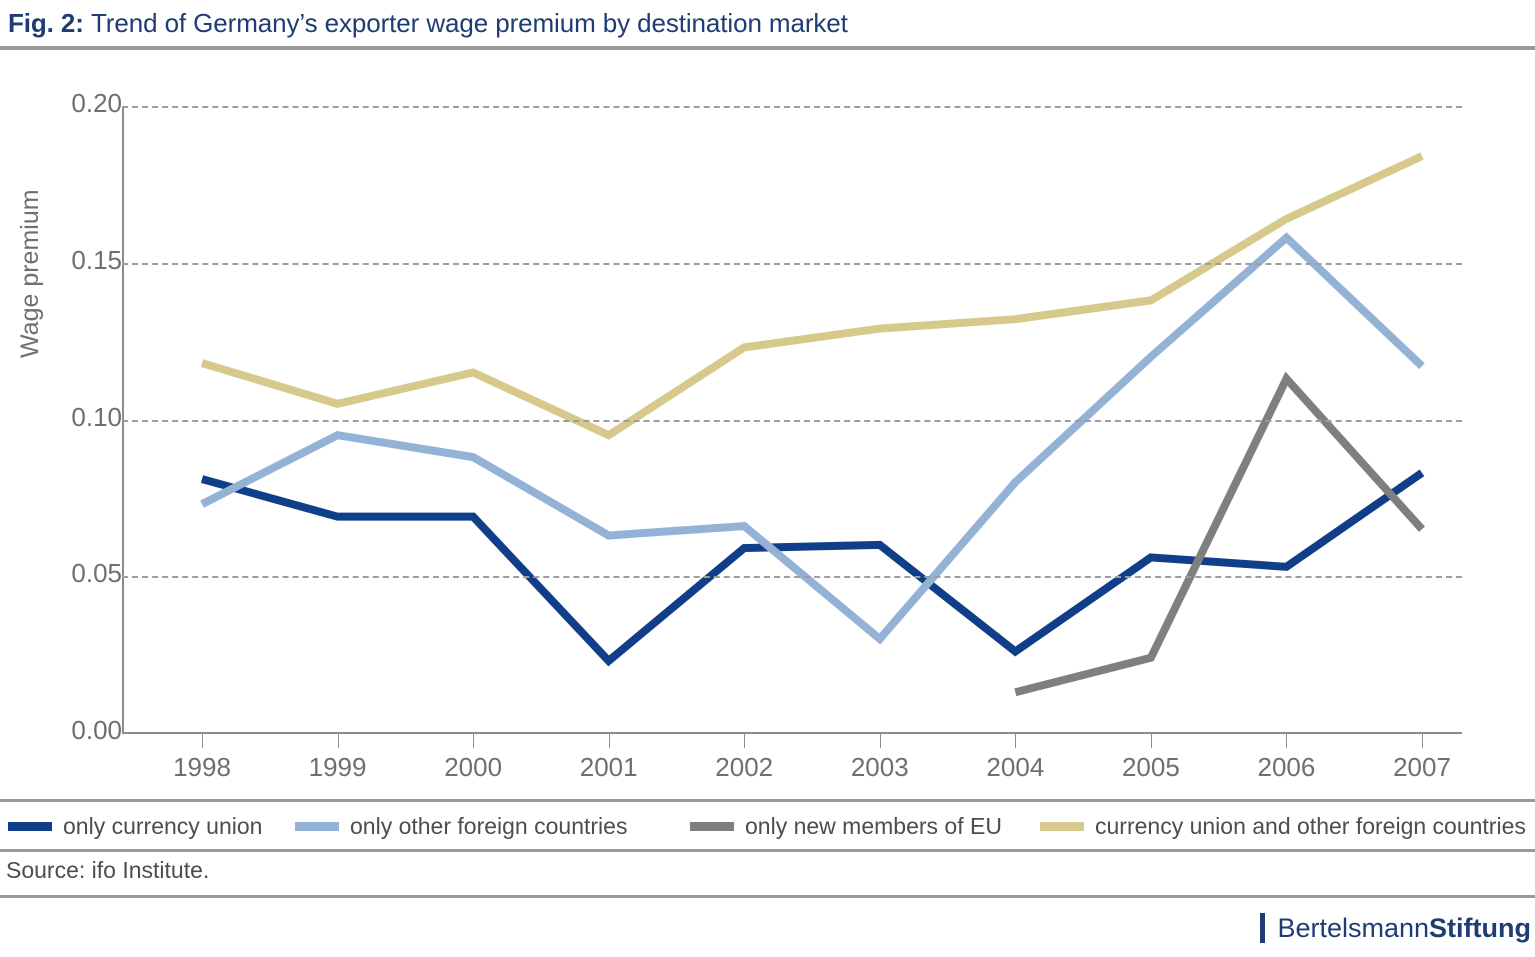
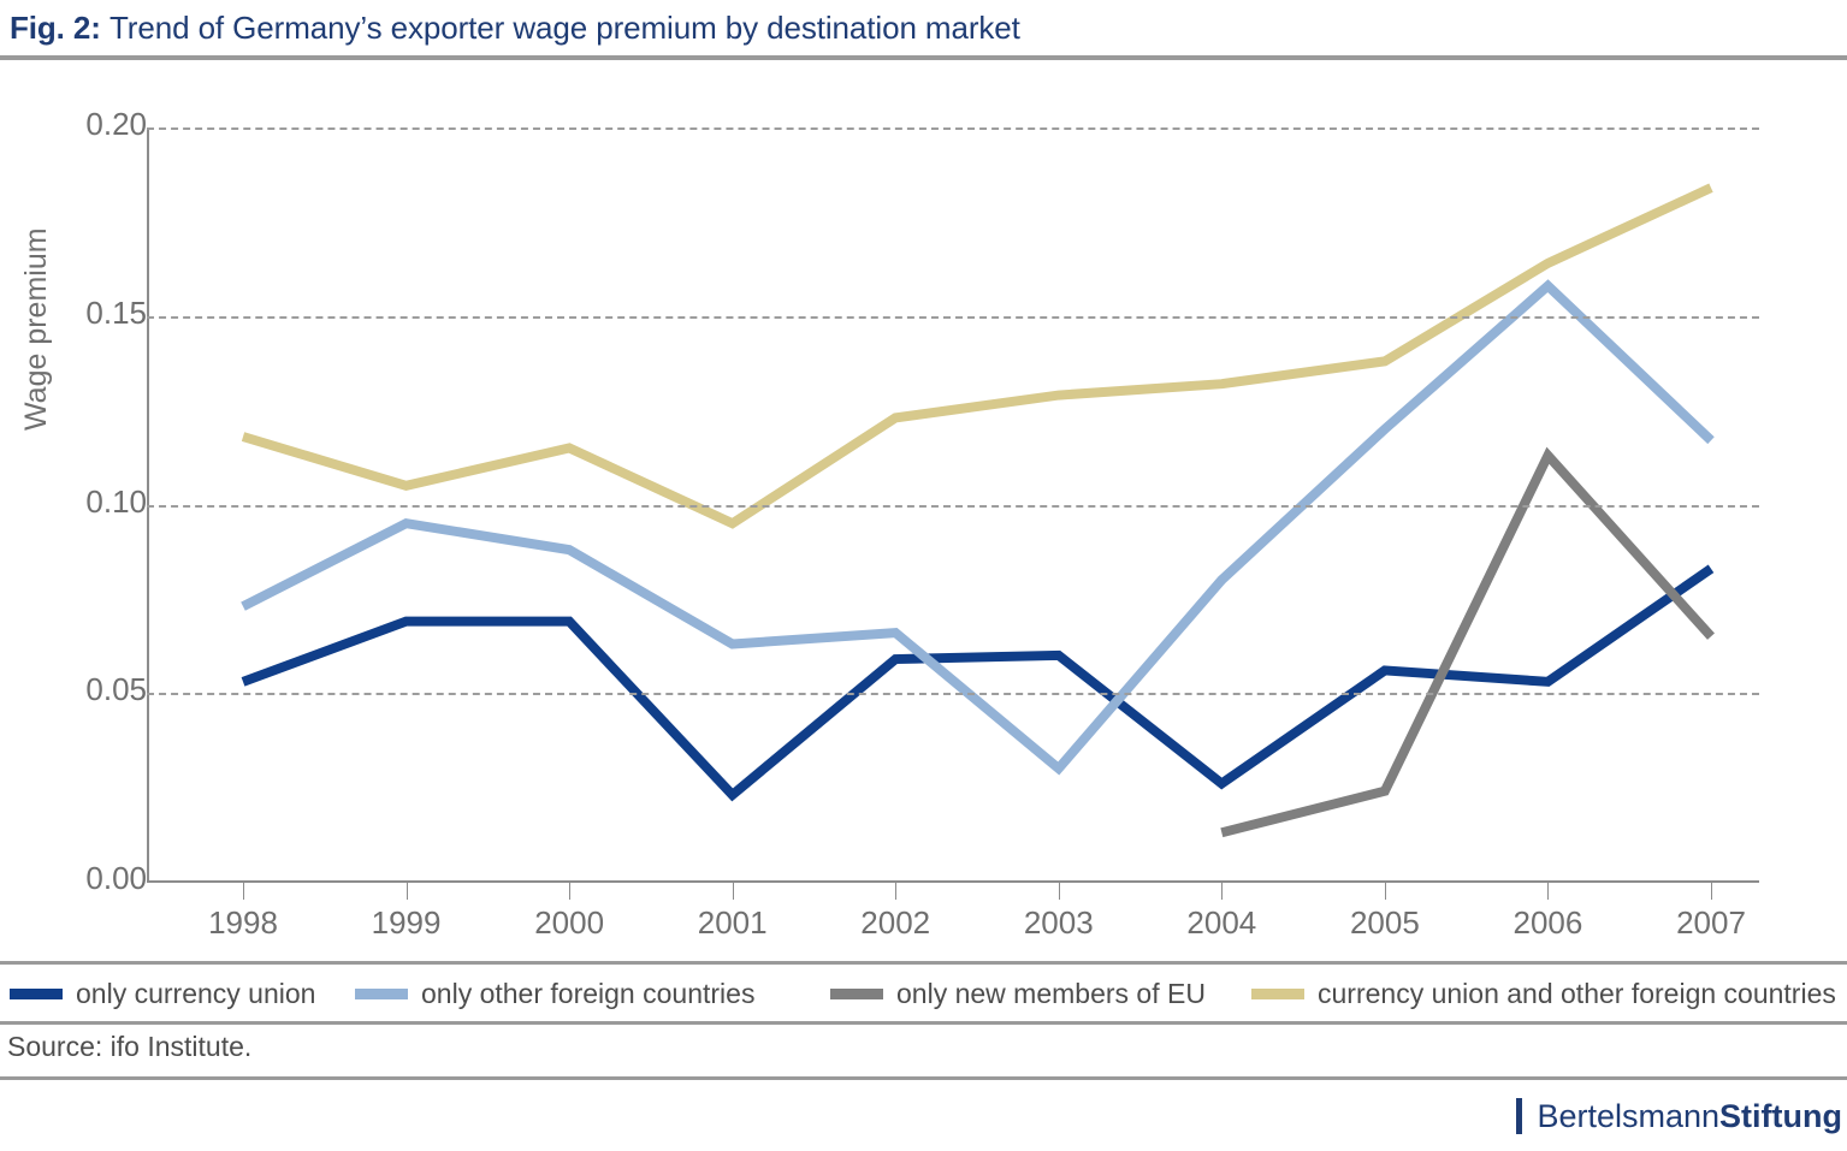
only currency union/1998: 0.081 -> 0.053
